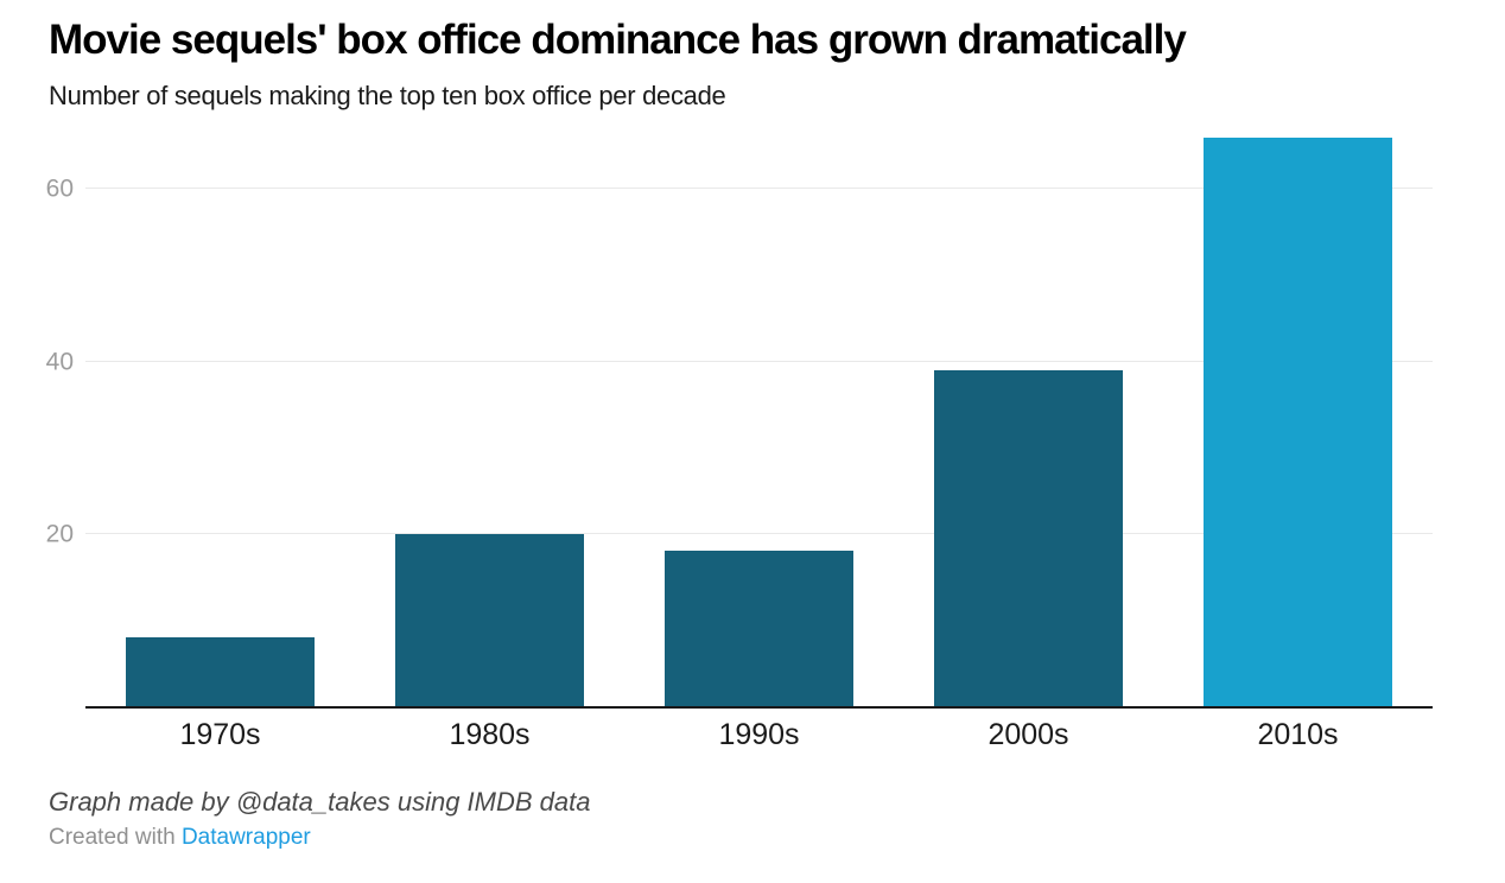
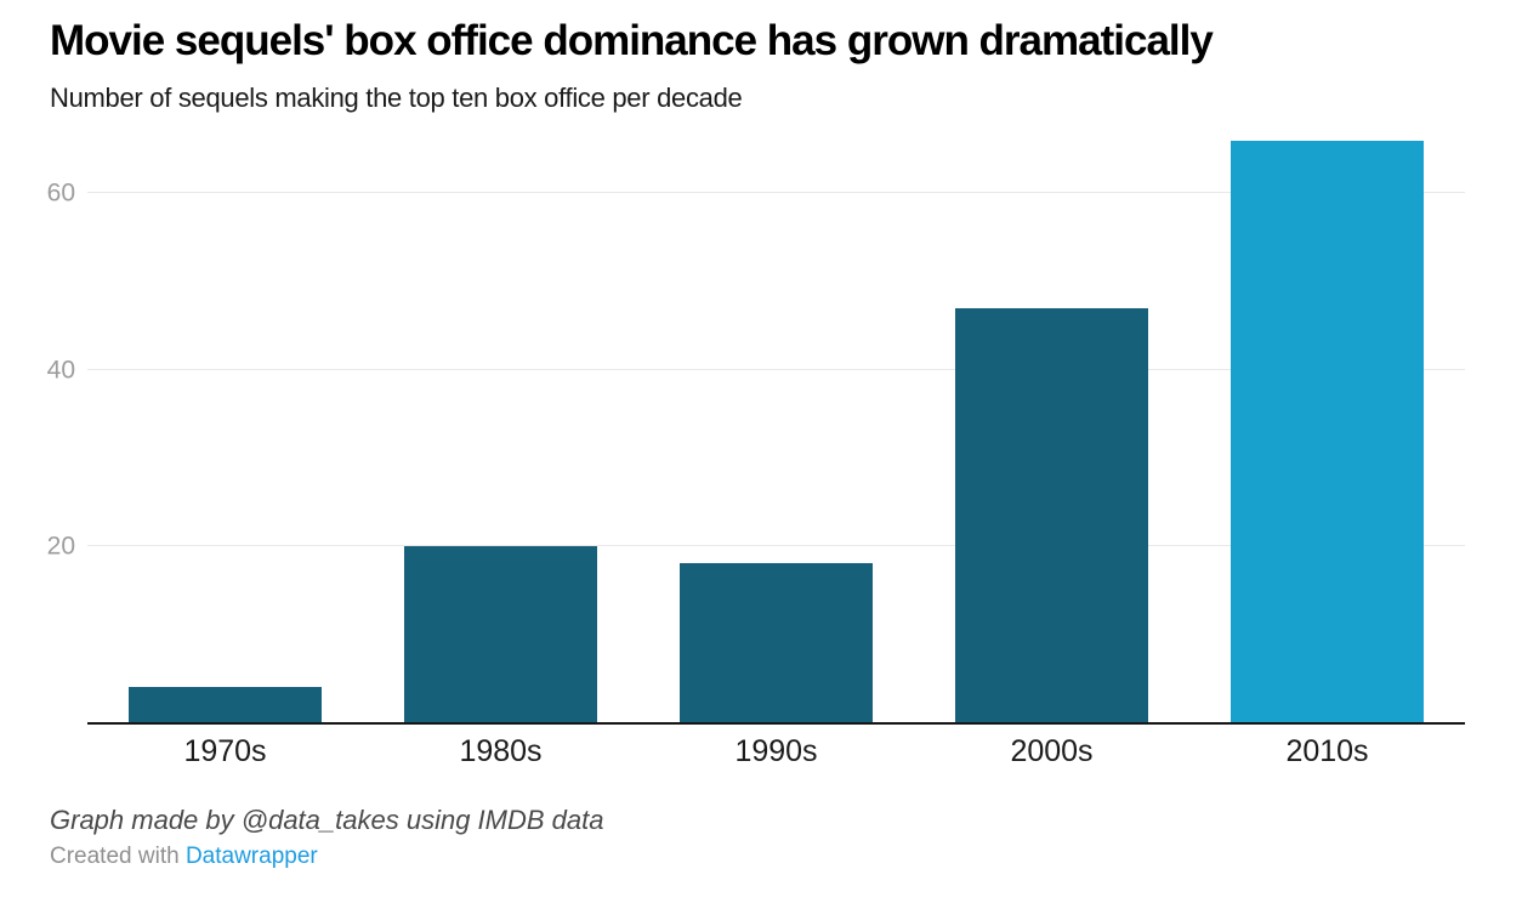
1970s: 8 -> 4
2000s: 39 -> 47
